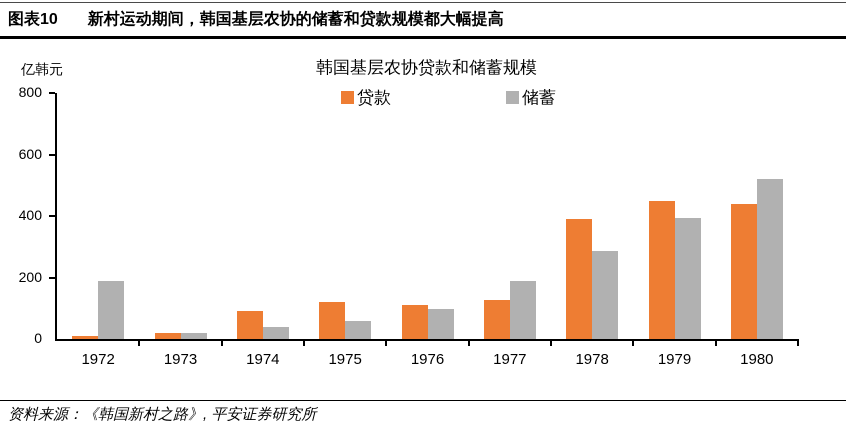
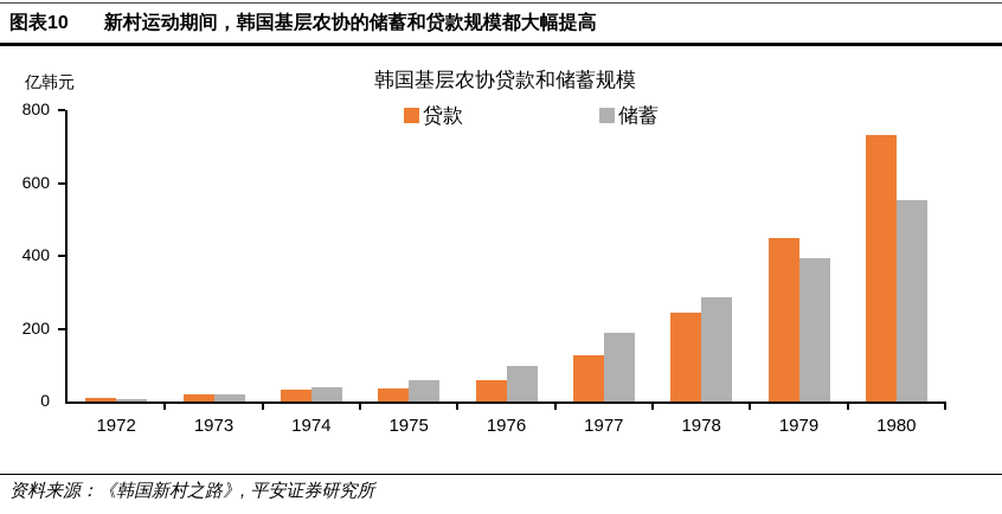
储蓄/1972: 190 -> 10
贷款/1974: 90 -> 30
贷款/1975: 120 -> 40
贷款/1976: 110 -> 60
贷款/1978: 390 -> 240
贷款/1980: 440 -> 730
储蓄/1980: 520 -> 550
